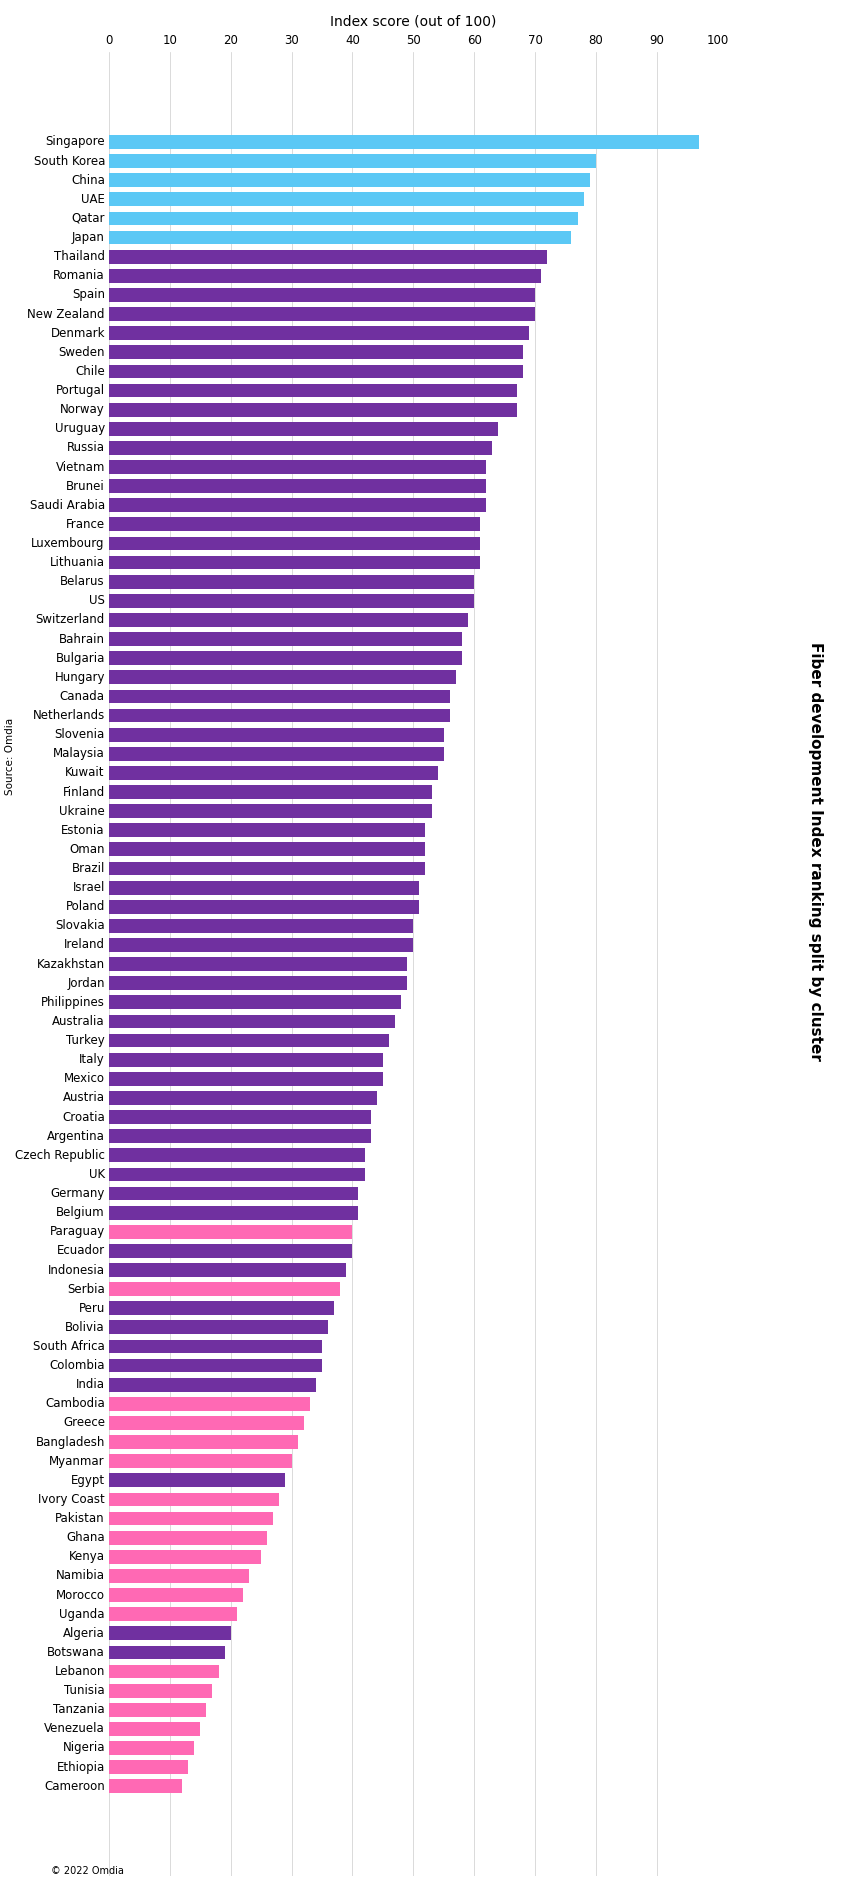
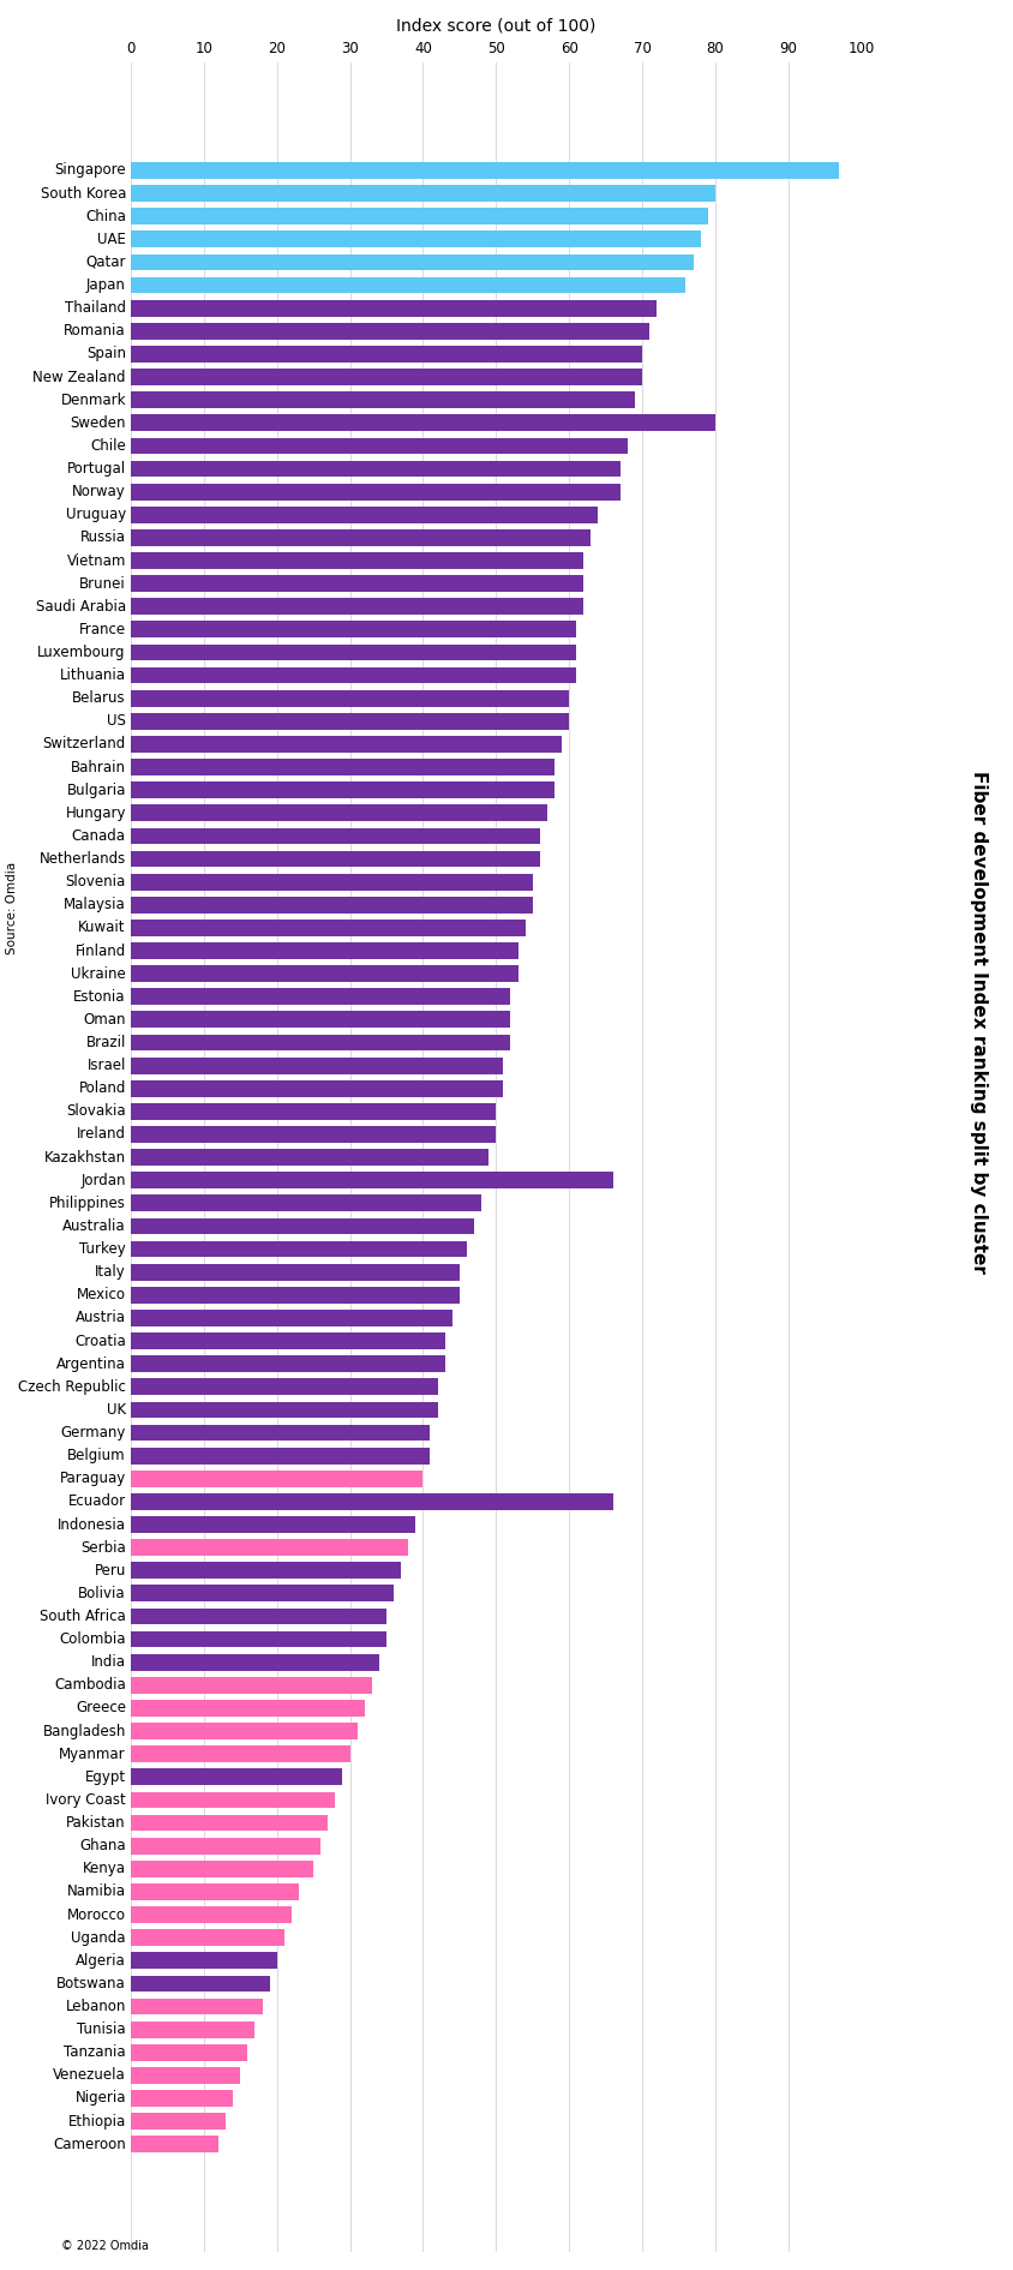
Sweden: 68 -> 80
Jordan: 49 -> 66
Ecuador: 40 -> 66
